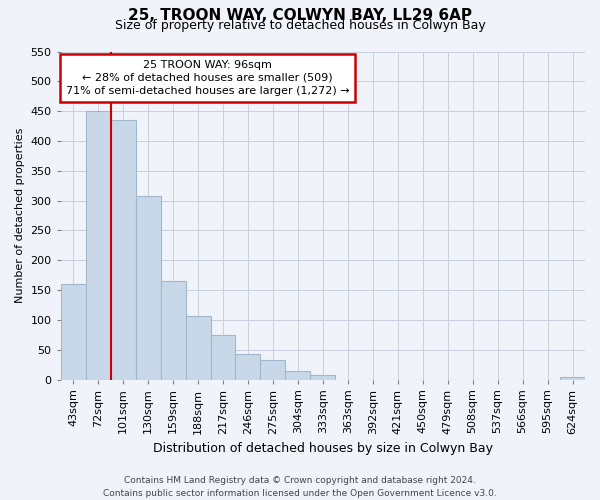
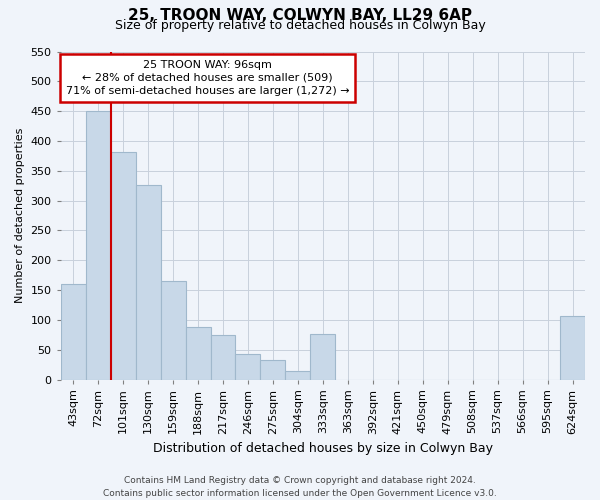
101sqm: 435 -> 382
130sqm: 308 -> 326
188sqm: 107 -> 88
333sqm: 8 -> 76
624sqm: 4 -> 106
